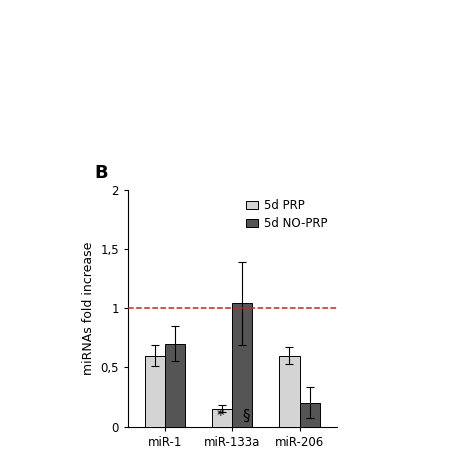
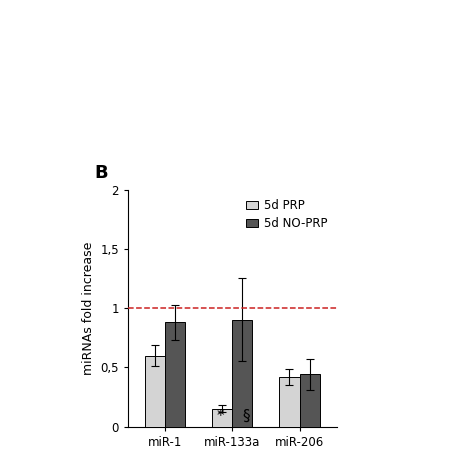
5d NO-PRP/miR-1: 0,70 -> 0,88
5d NO-PRP/miR-133a: 1,04 -> 0,90
5d PRP/miR-206: 0,60 -> 0,42
5d NO-PRP/miR-206: 0,20 -> 0,44
